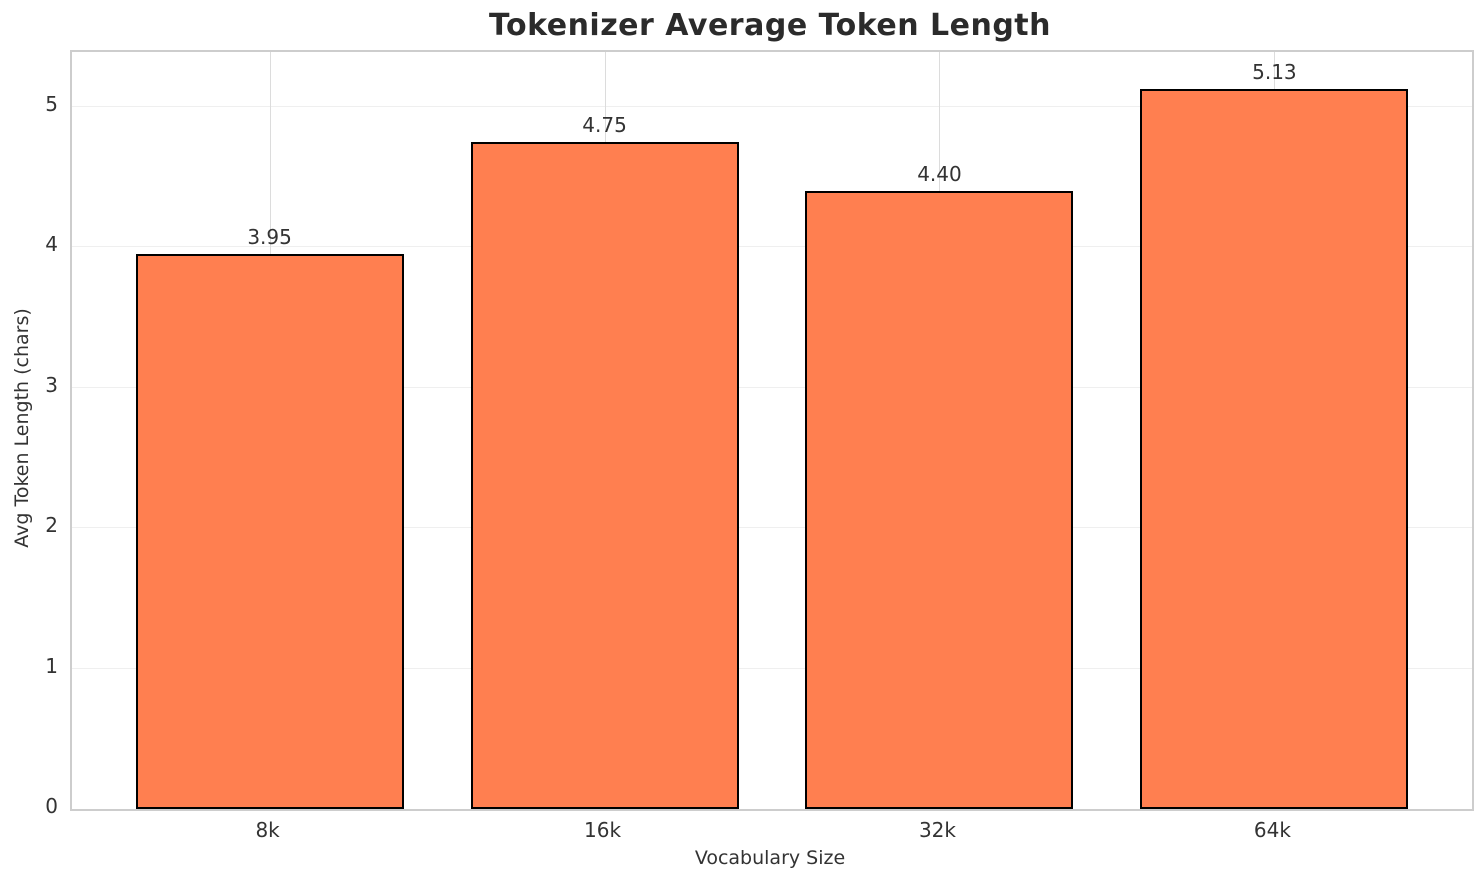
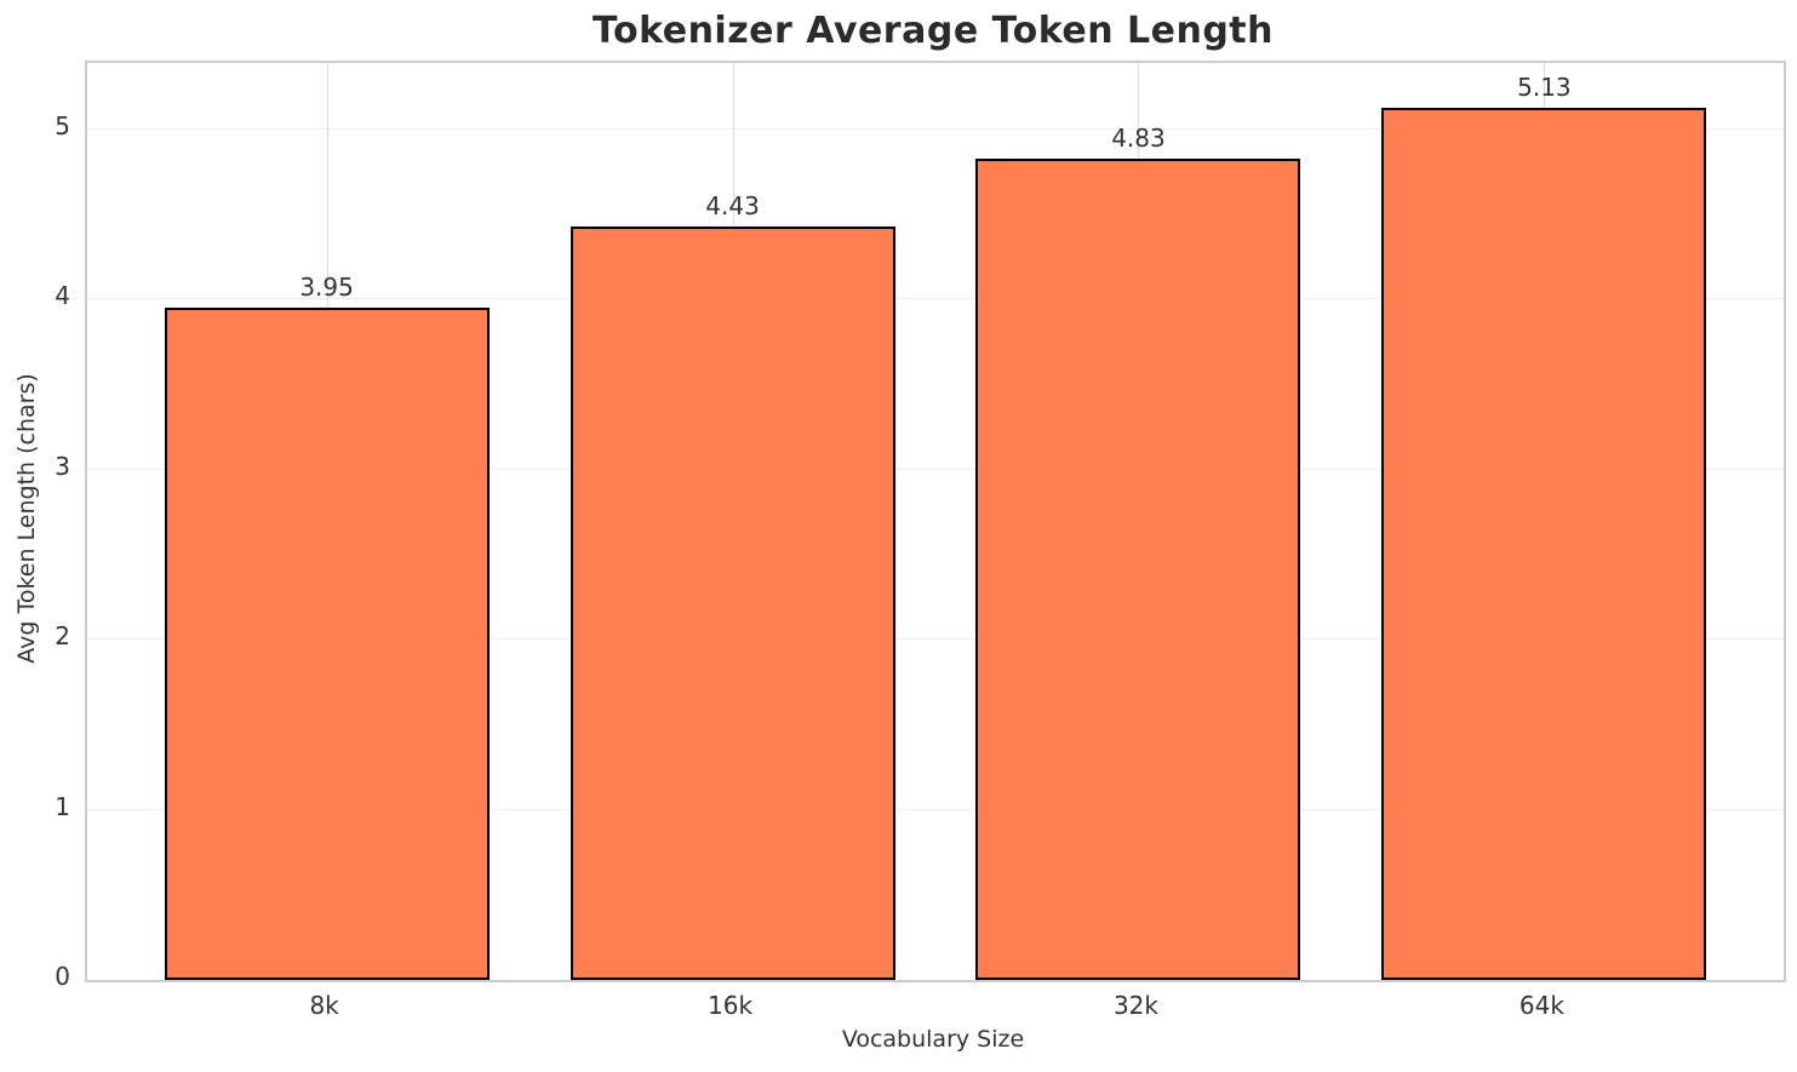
16k: 4.75 -> 4.43
32k: 4.40 -> 4.83
